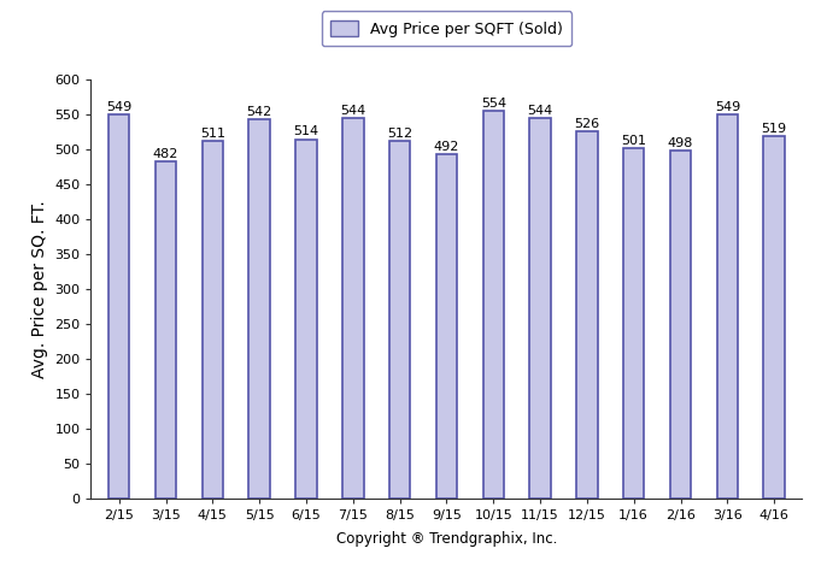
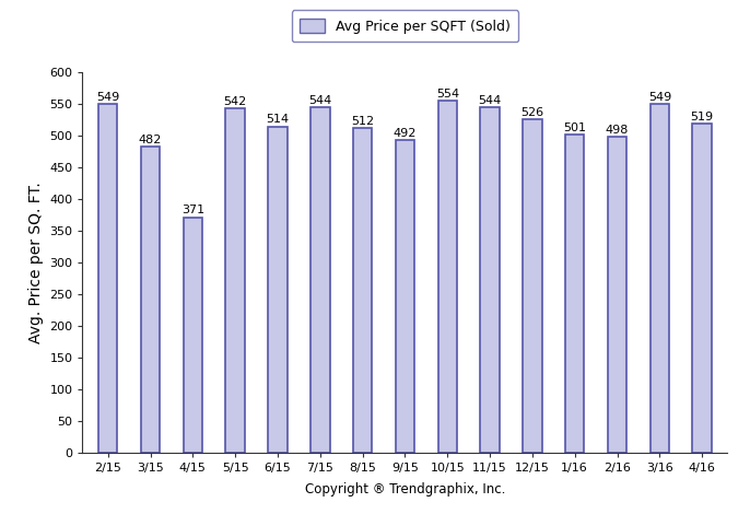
4/15: 511 -> 371
